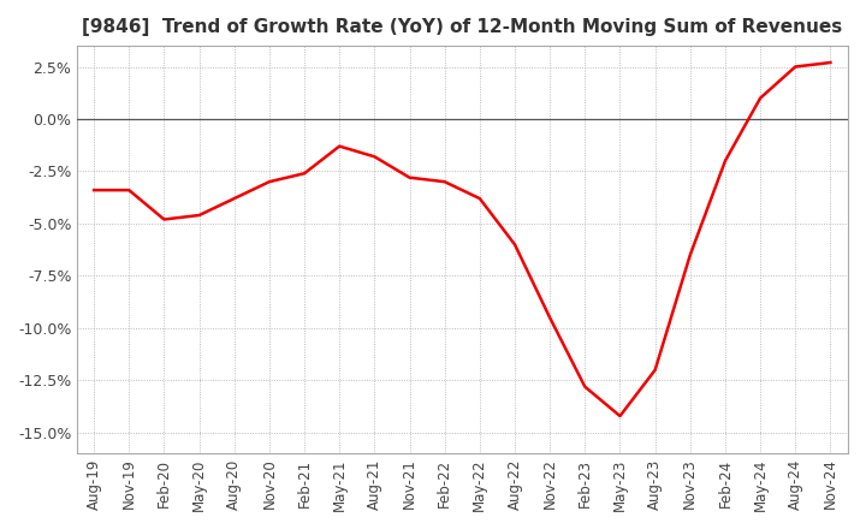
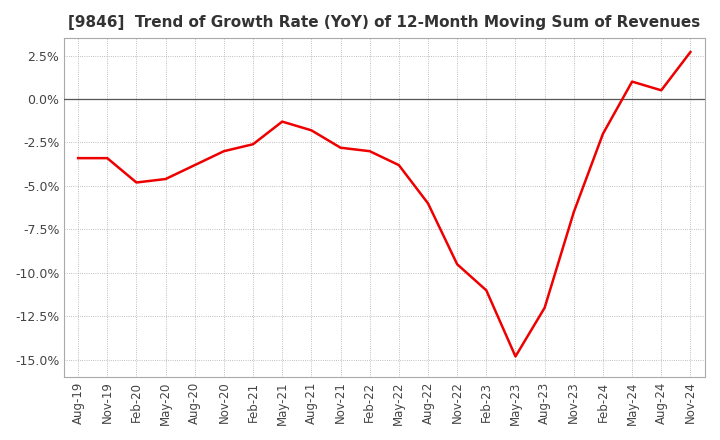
Feb-23: -12.8% -> -11.0%
May-23: -14.2% -> -14.8%
Aug-24: 2.5% -> 0.5%
